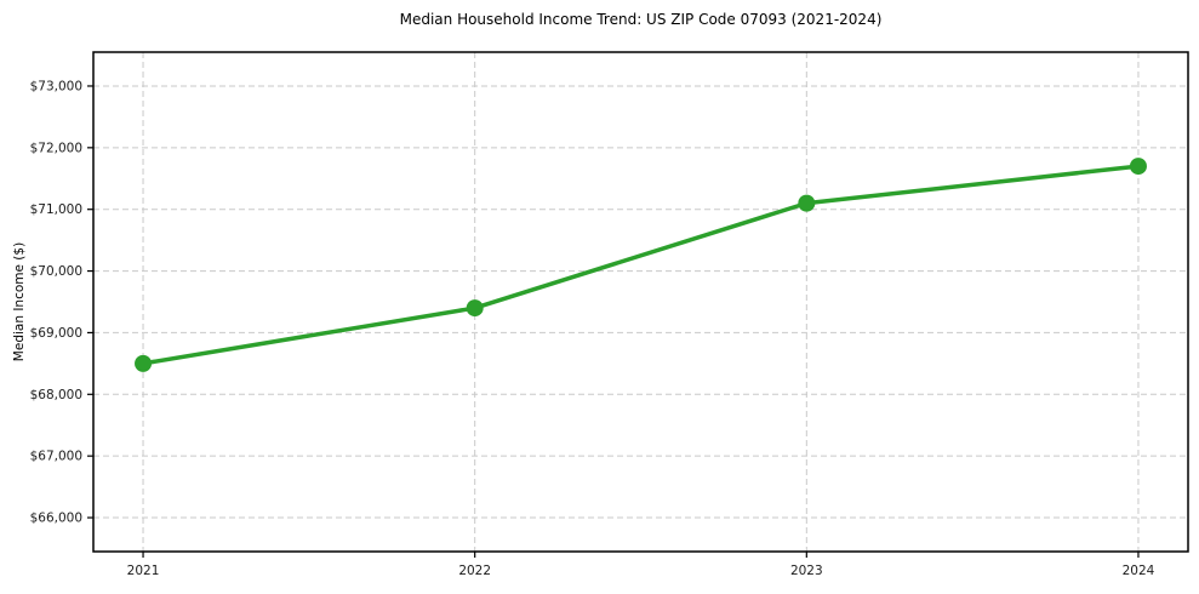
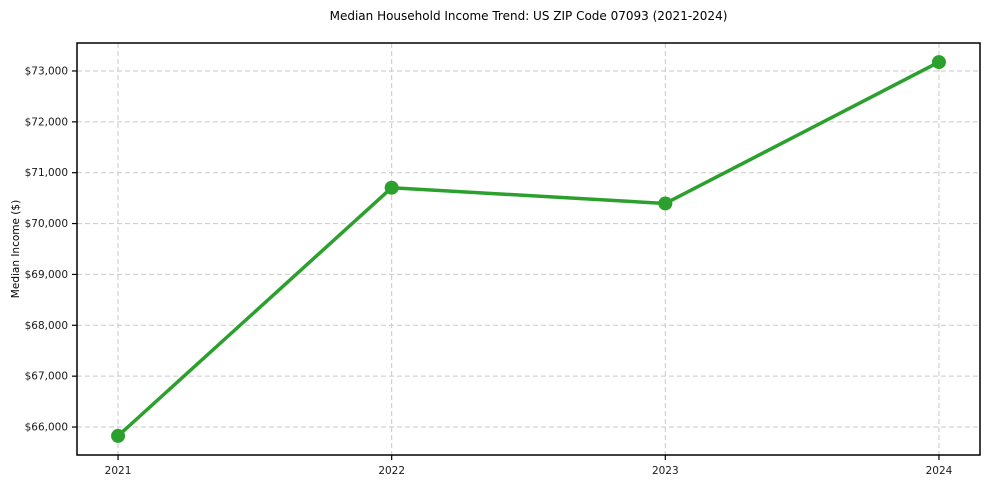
2021: $68500 -> $65800
2022: $69400 -> $70700
2023: $71100 -> $70400
2024: $71700 -> $73200
